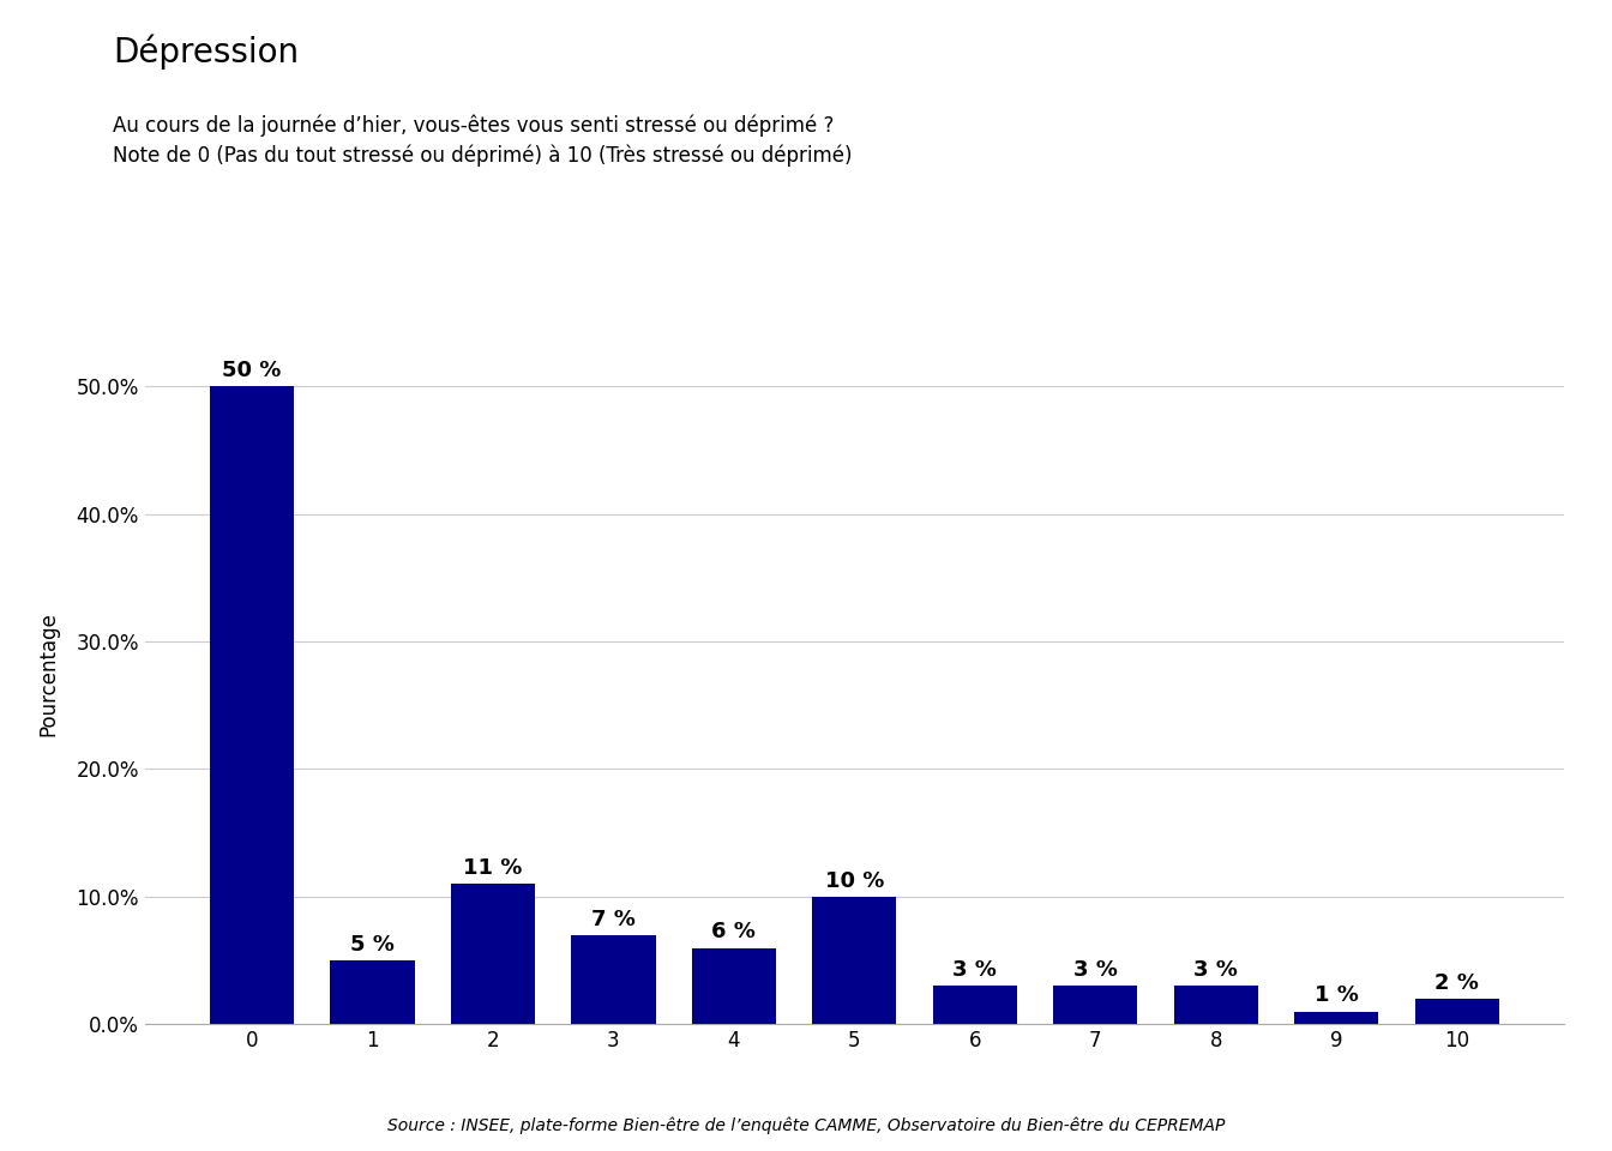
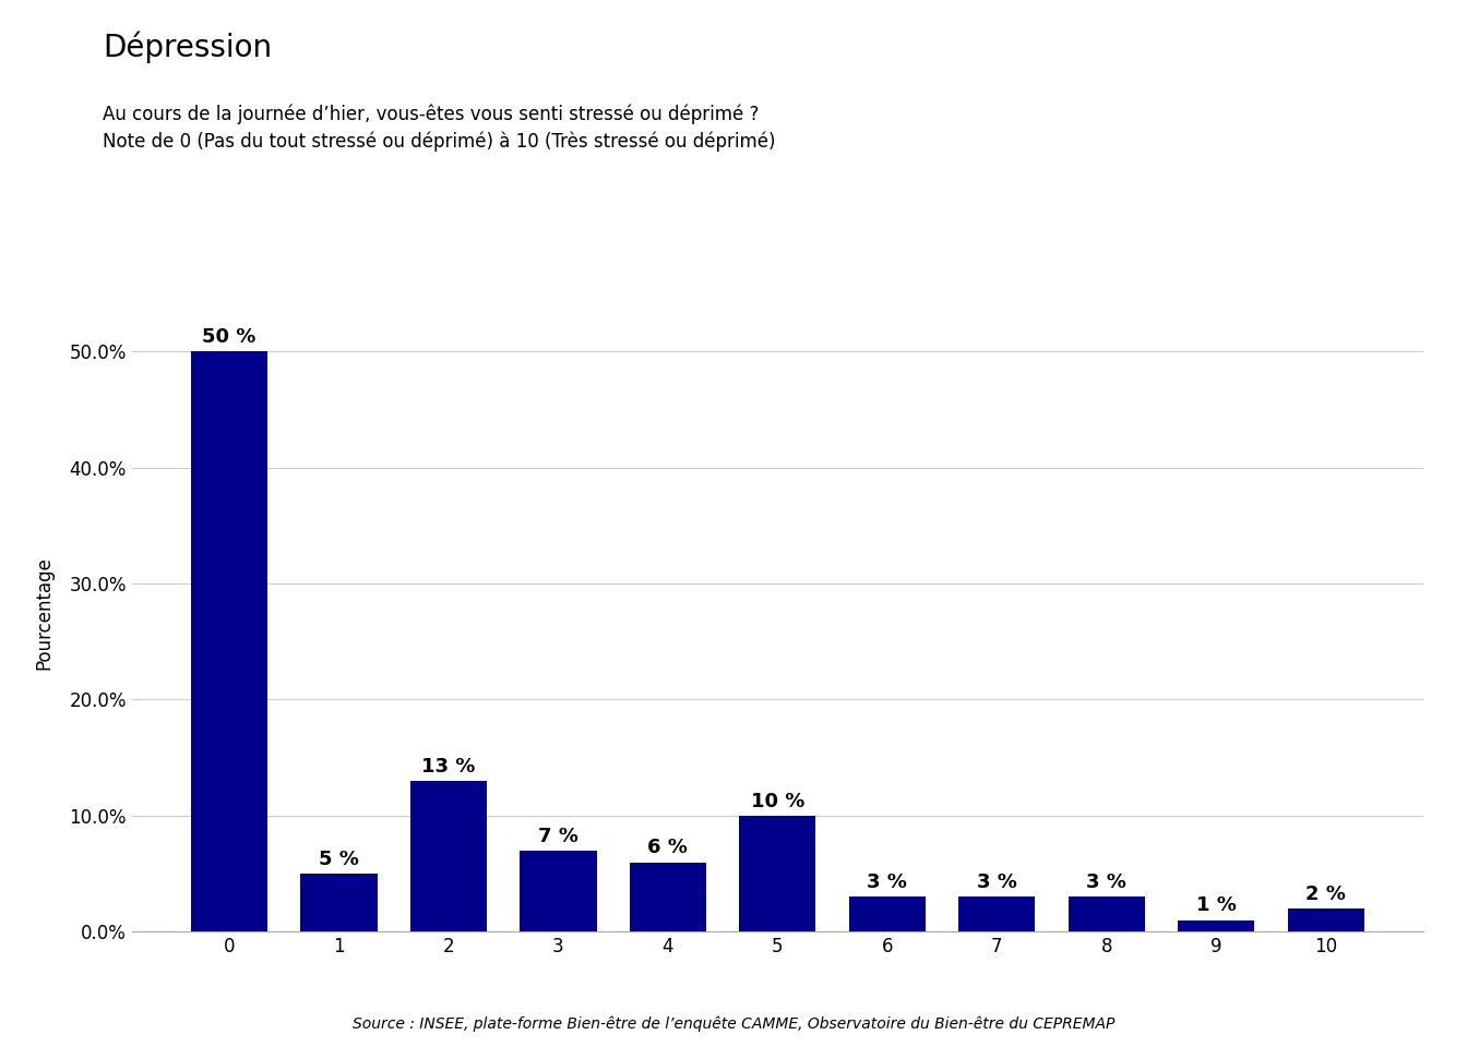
2: 11 -> 13
